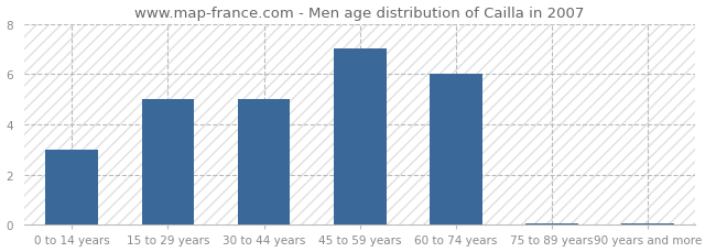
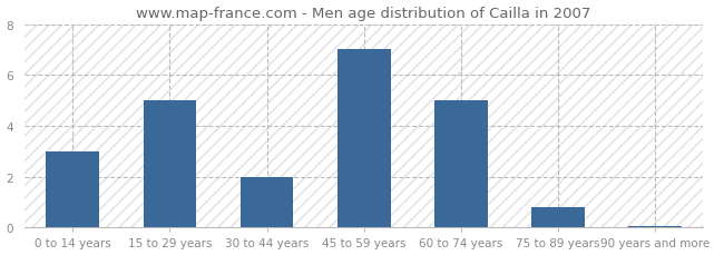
30 to 44 years: 5.00 -> 2.00
60 to 74 years: 6.00 -> 5.00
75 to 89 years: 0.07 -> 0.80
